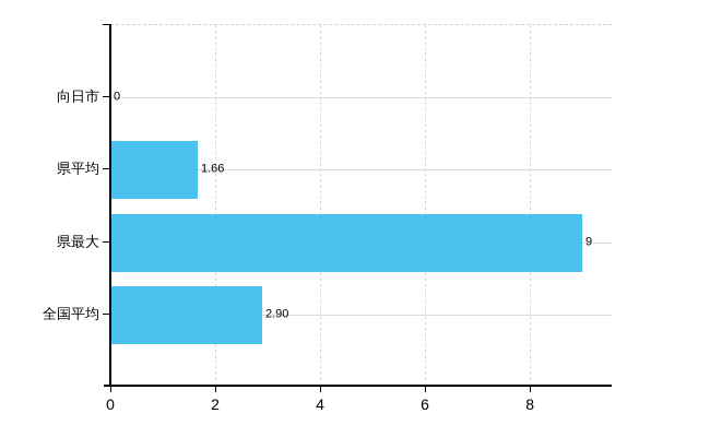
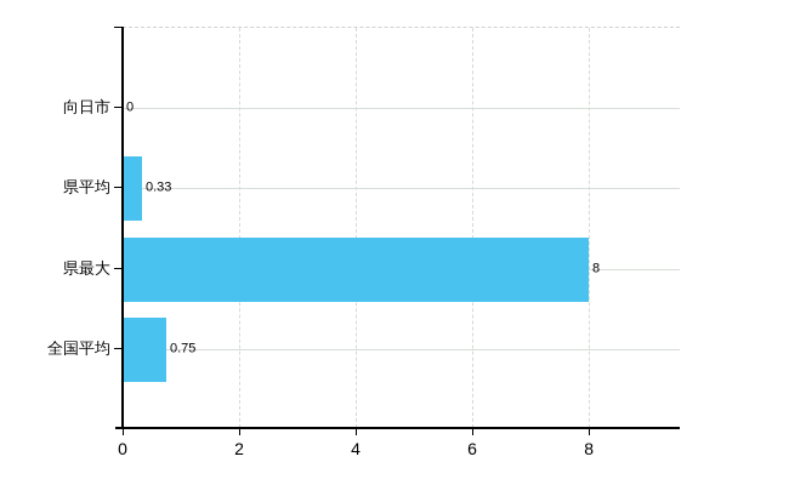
県平均: 1.66 -> 0.33
県最大: 9 -> 8
全国平均: 2.90 -> 0.75
